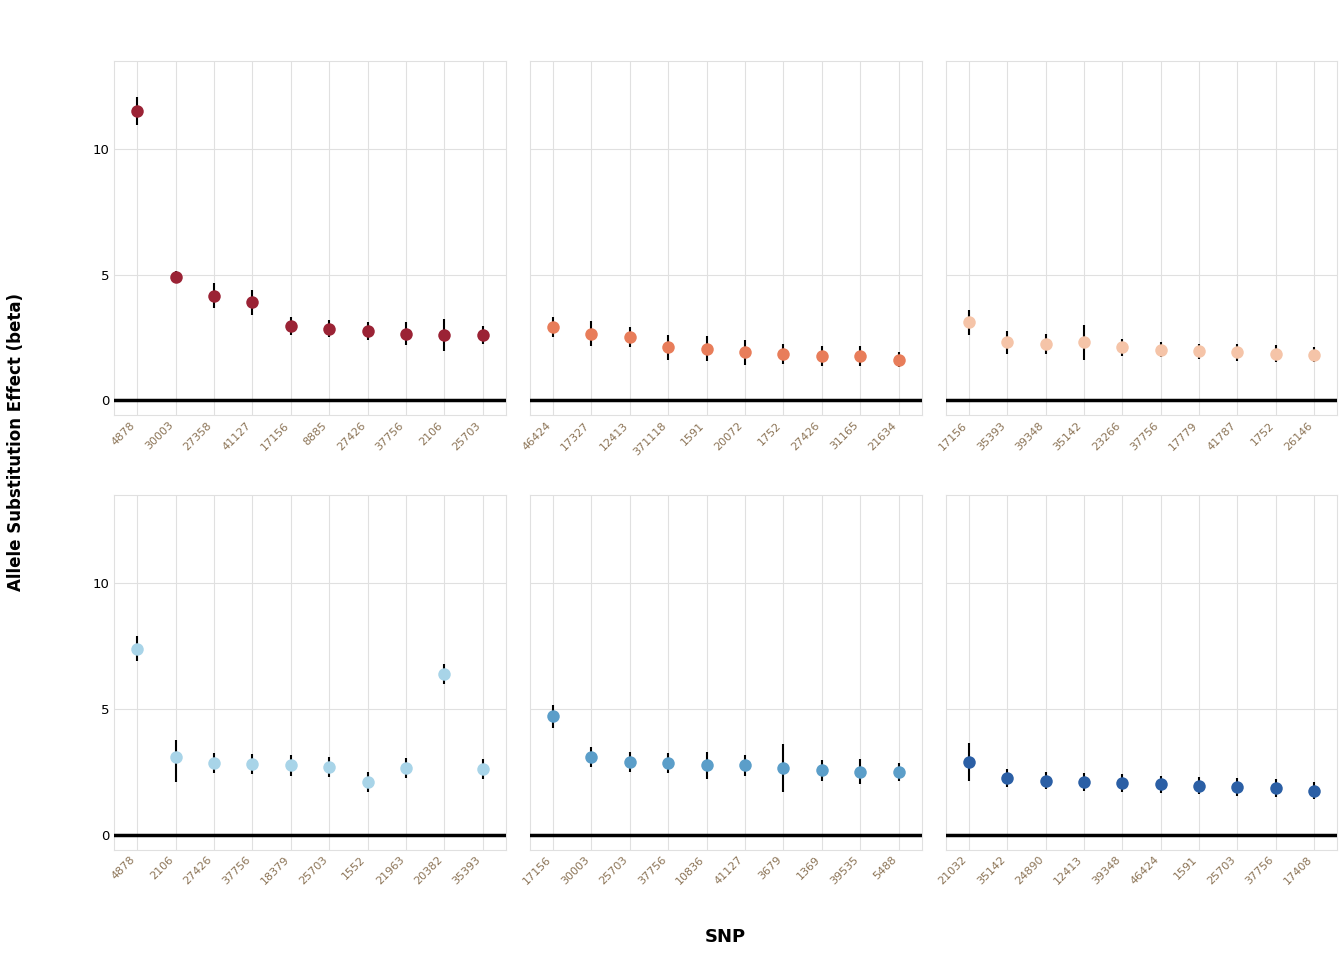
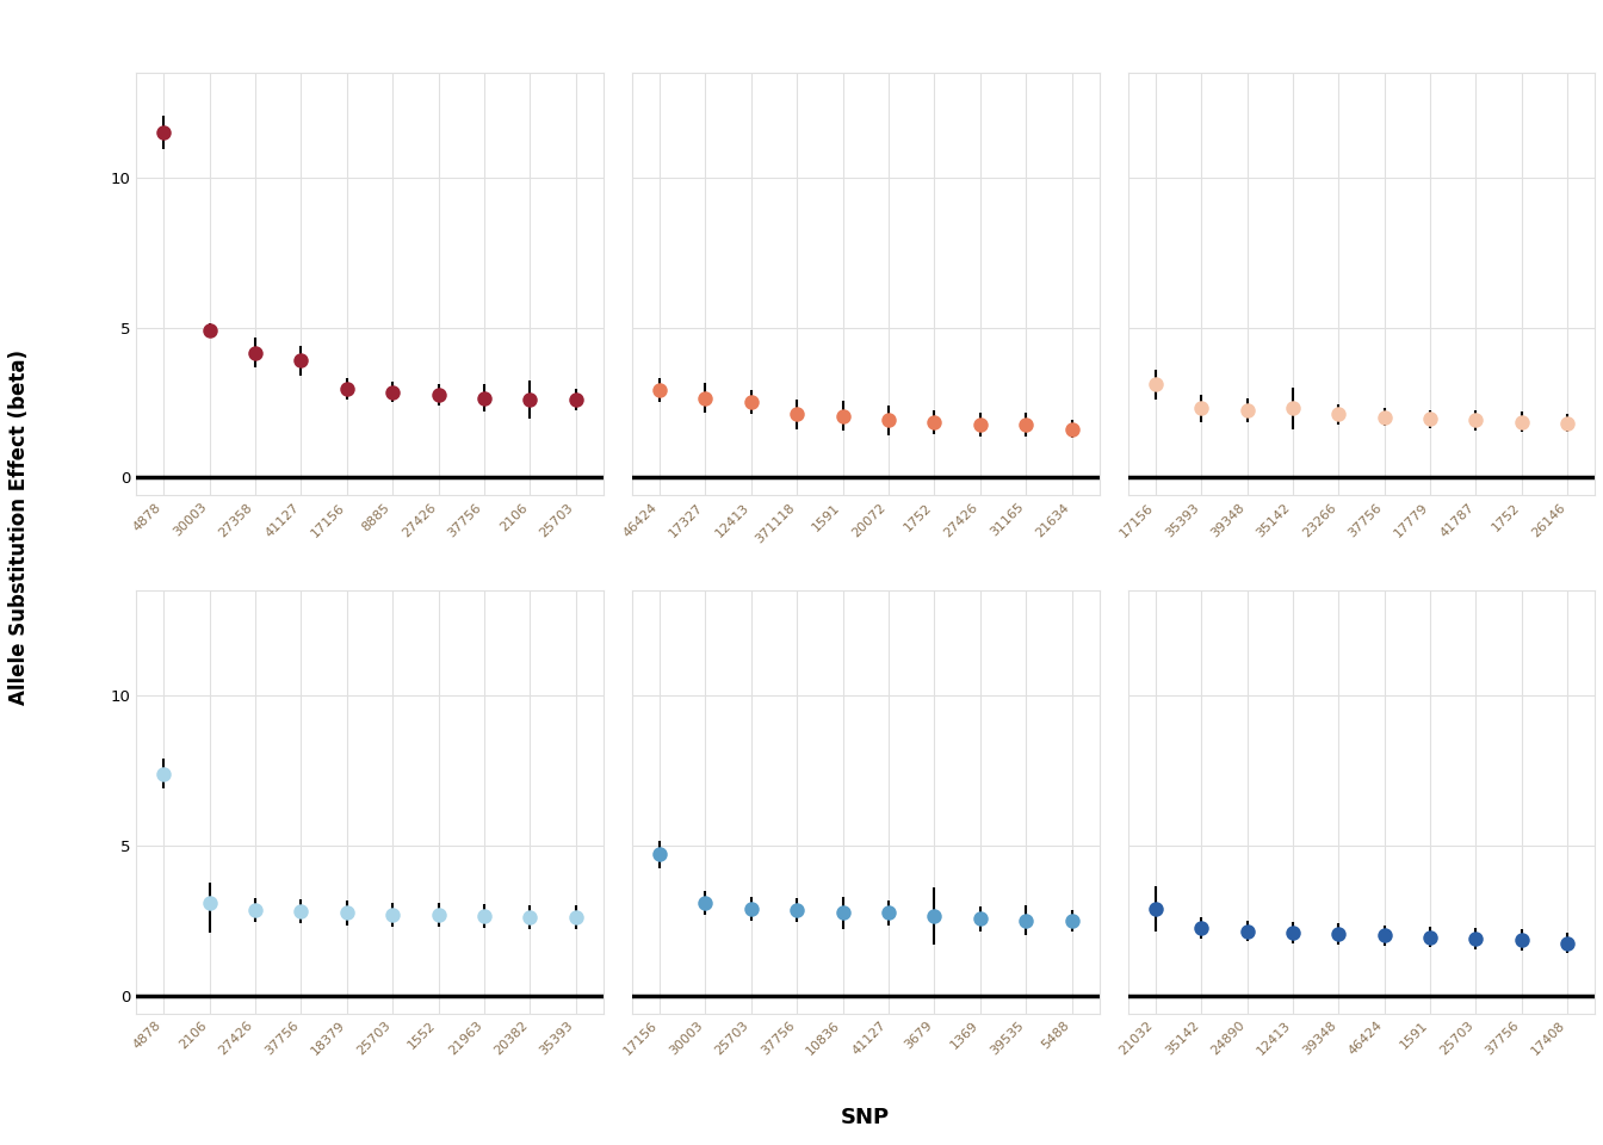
1552: 2.10 -> 2.68
20382: 6.40 -> 2.62
